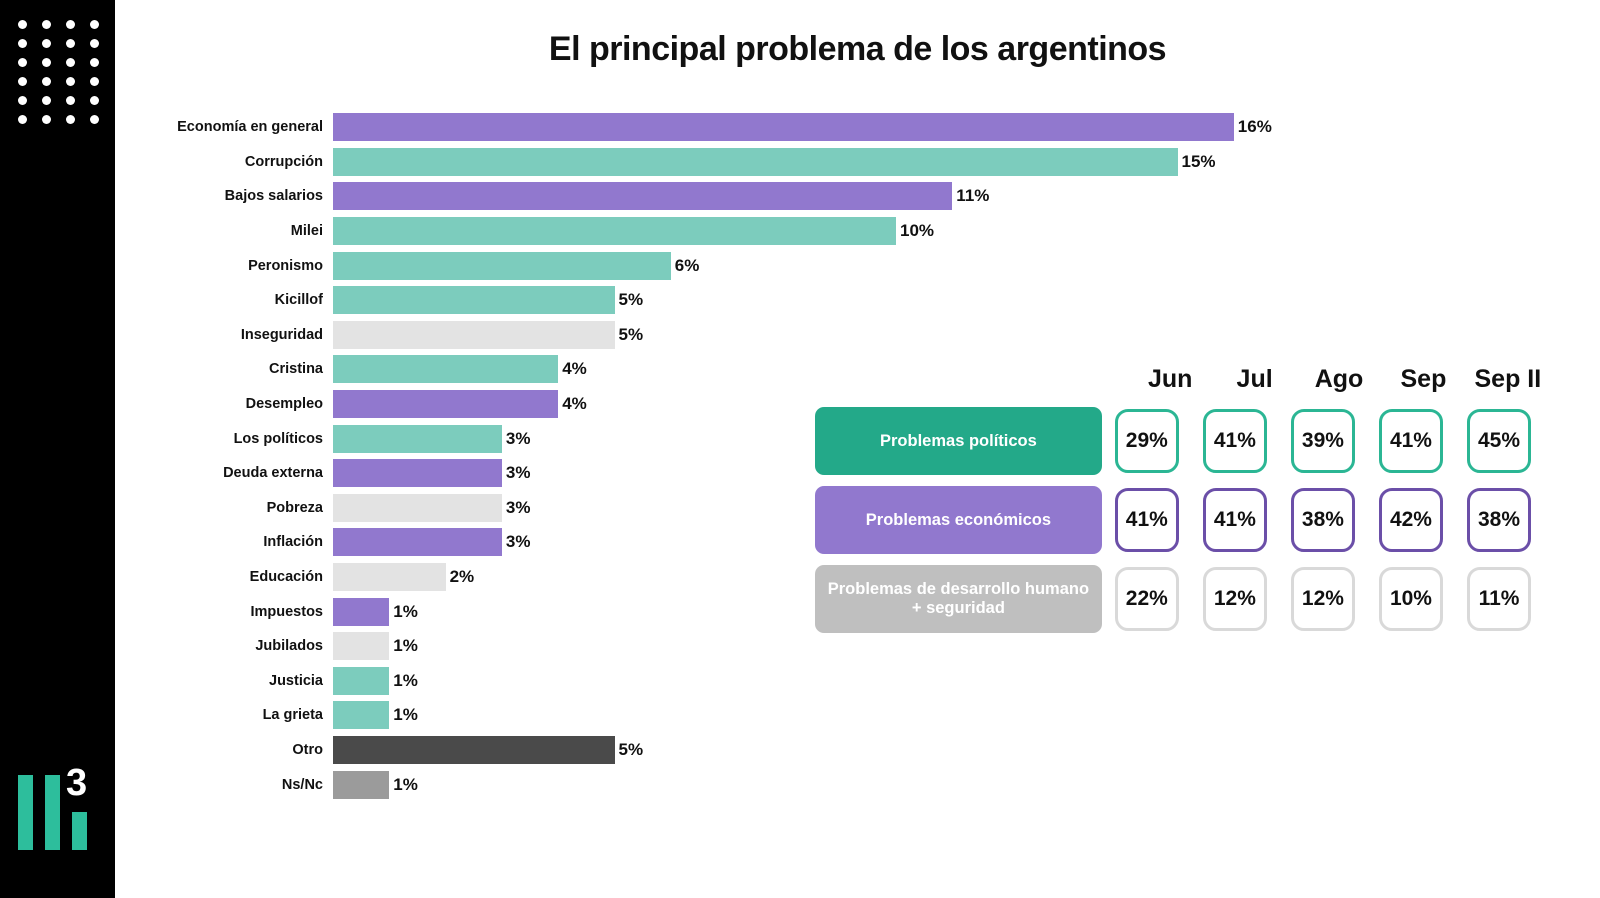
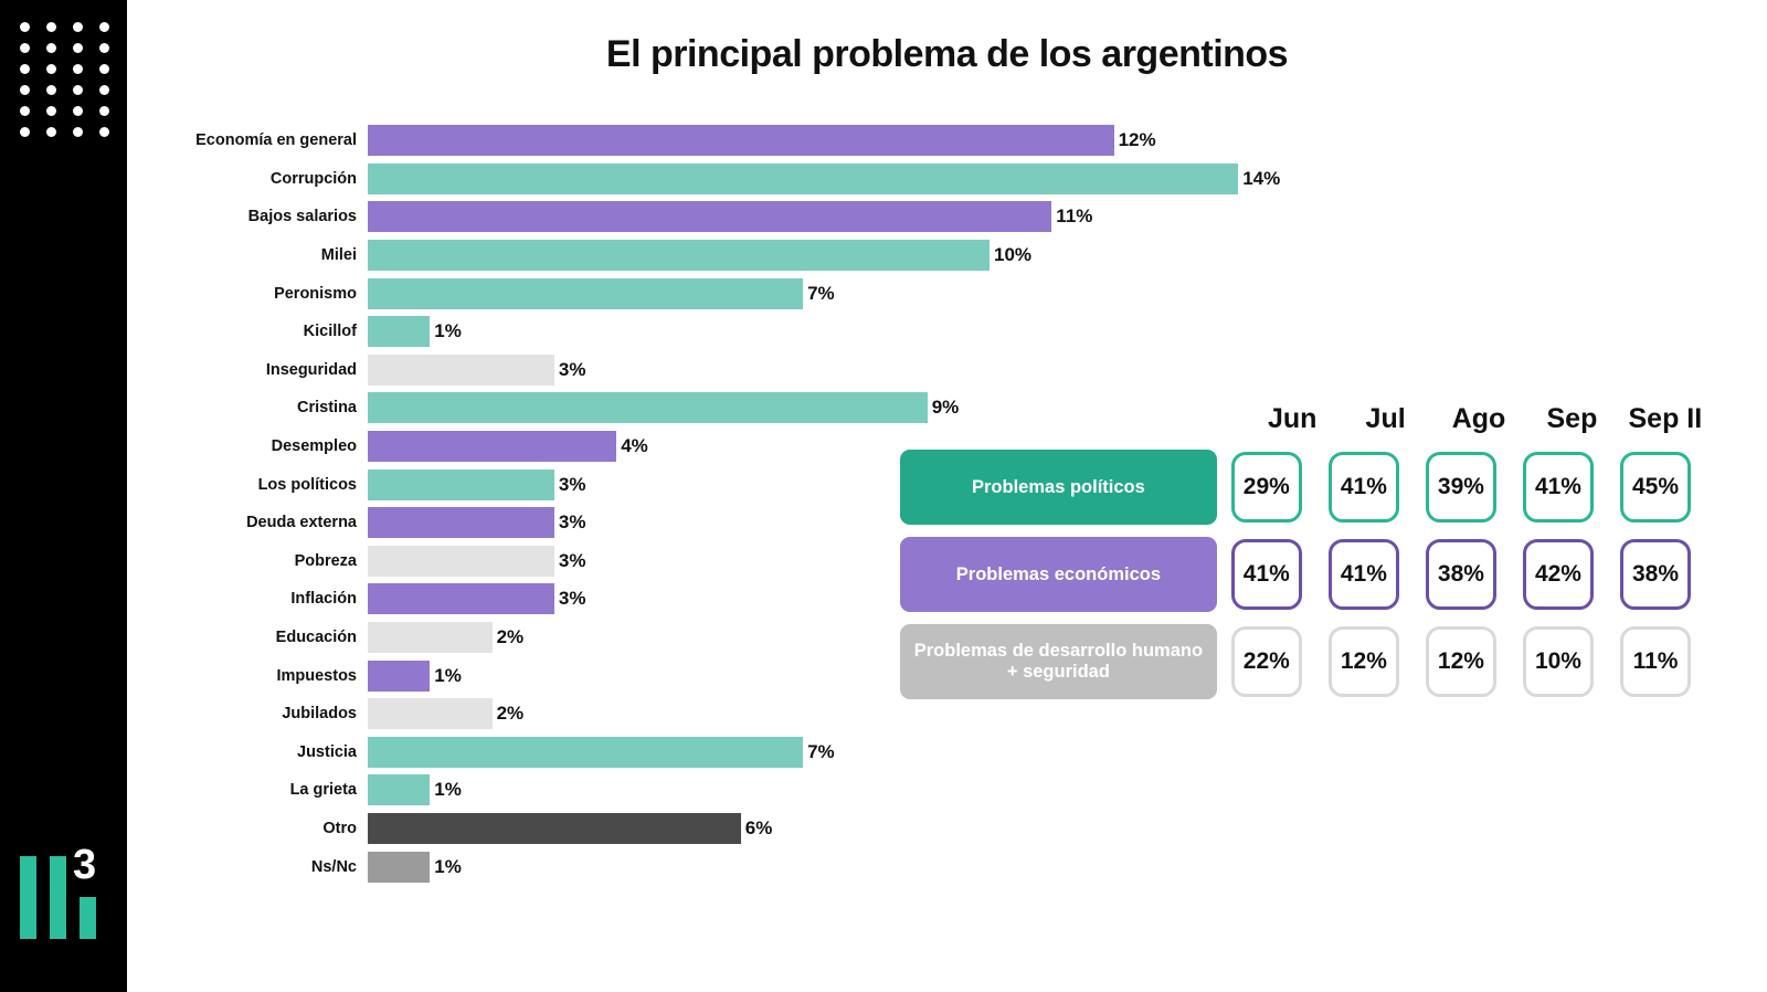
Economía en general: 16% -> 12%
Corrupción: 15% -> 14%
Peronismo: 6% -> 7%
Kicillof: 5% -> 1%
Inseguridad: 5% -> 3%
Cristina: 4% -> 9%
Jubilados: 1% -> 2%
Justicia: 1% -> 7%
Otro: 5% -> 6%
